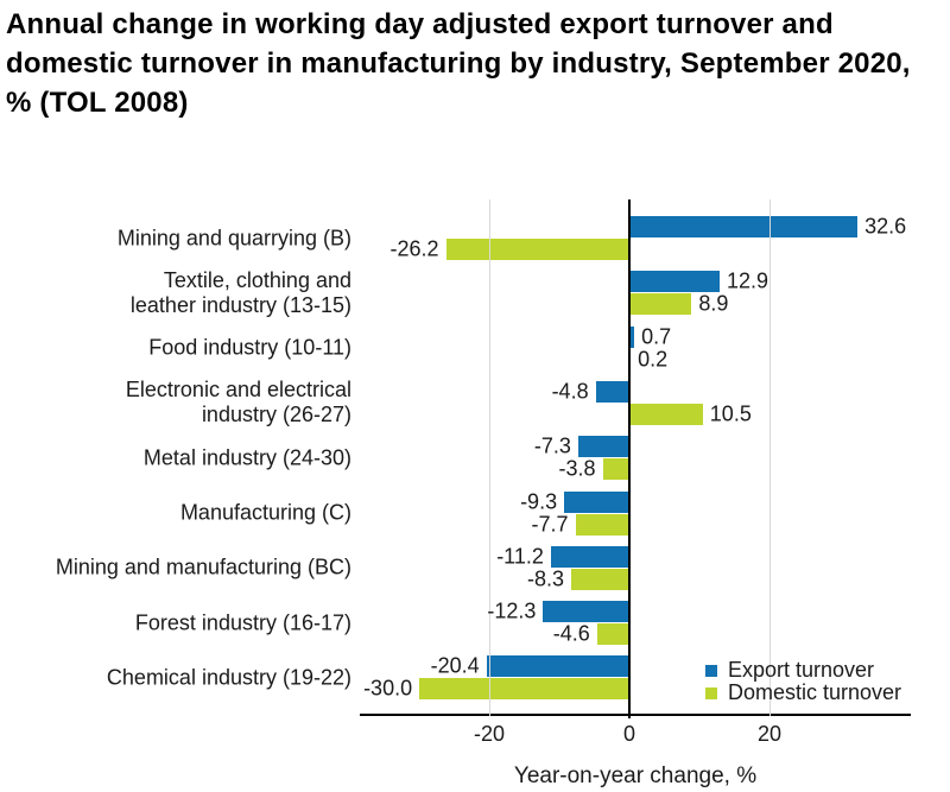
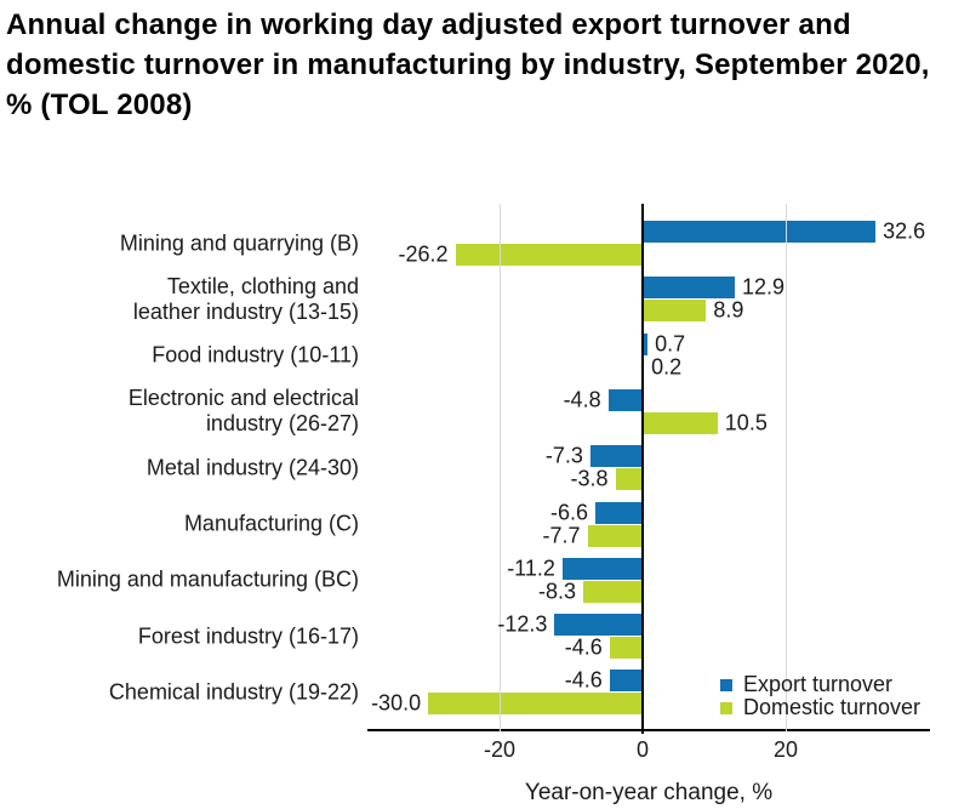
Export turnover/Manufacturing (C): -9.3 -> -6.6
Export turnover/Chemical industry (19-22): -20.4 -> -4.6
